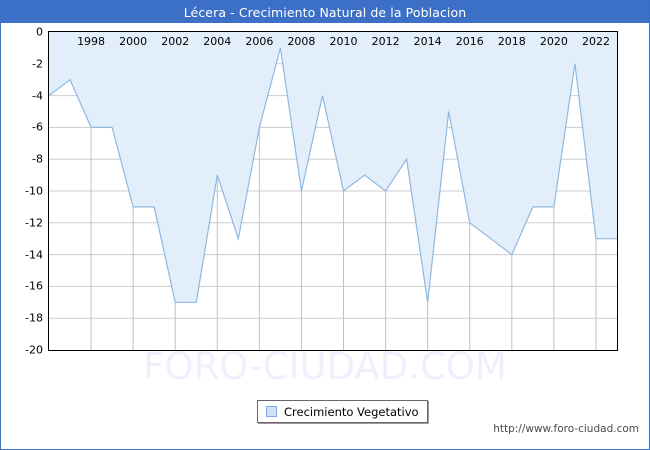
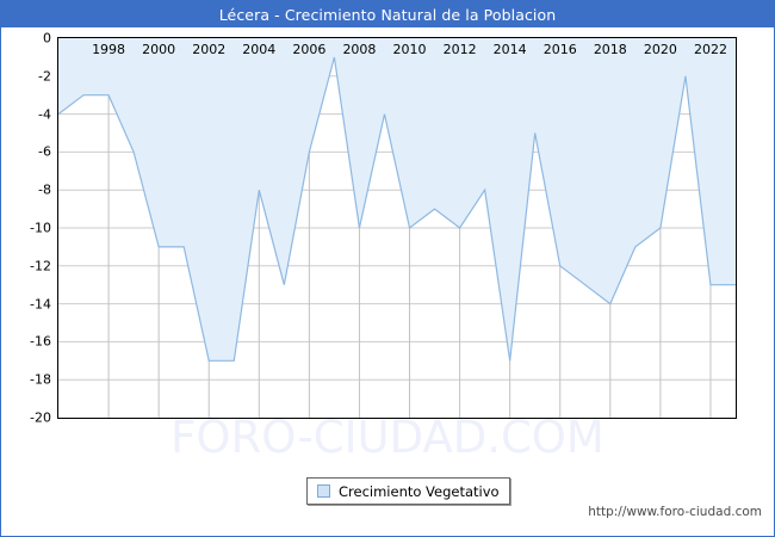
1998: -6 -> -3
2004: -9 -> -8
2020: -11 -> -10
